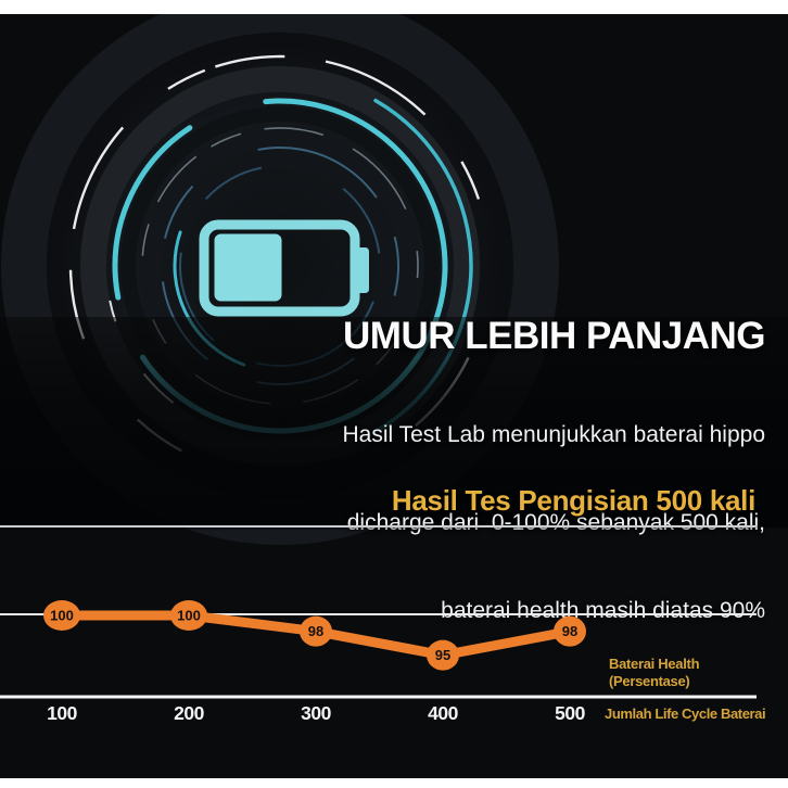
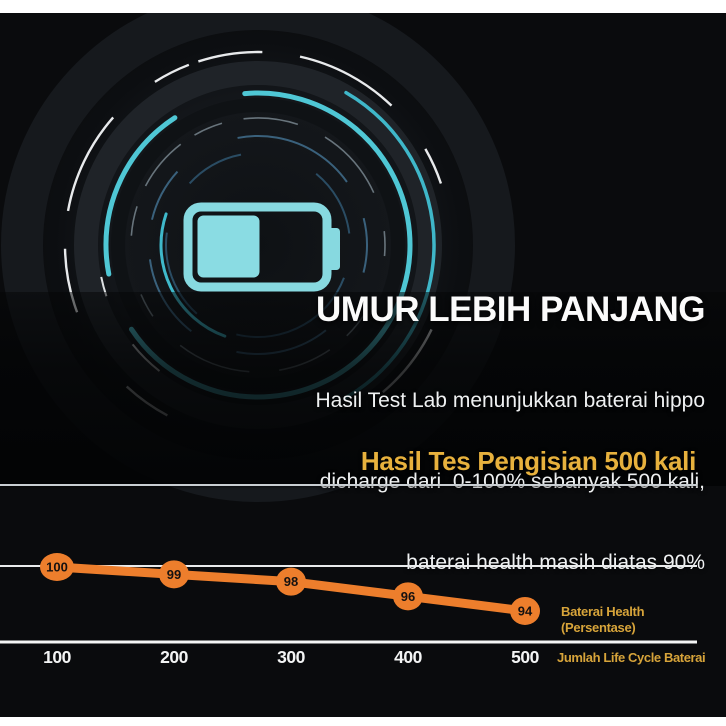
200: 100 -> 99
400: 95 -> 96
500: 98 -> 94
